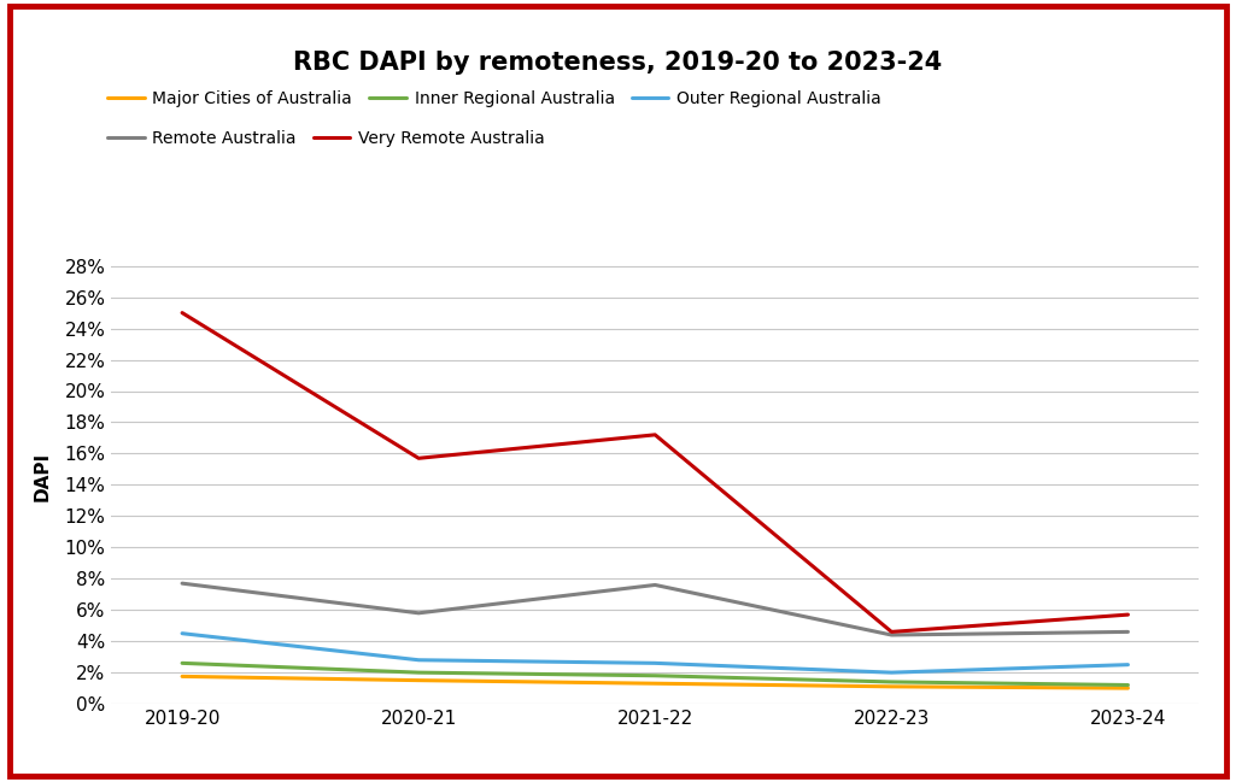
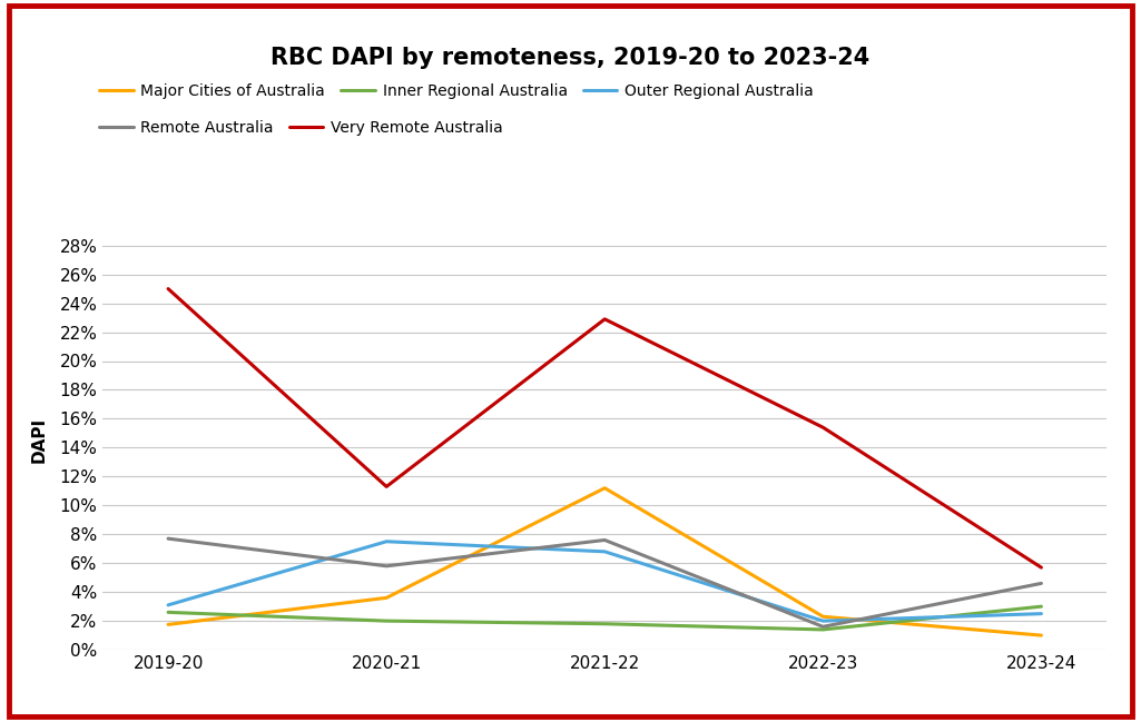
Outer Regional Australia/2019-20: 4.5% -> 3.1%
Major Cities of Australia/2020-21: 1.5% -> 3.6%
Outer Regional Australia/2020-21: 2.8% -> 7.5%
Very Remote Australia/2020-21: 15.7% -> 11.3%
Major Cities of Australia/2021-22: 1.3% -> 11.2%
Outer Regional Australia/2021-22: 2.6% -> 6.8%
Very Remote Australia/2021-22: 17.2% -> 22.9%
Major Cities of Australia/2022-23: 1.1% -> 2.3%
Remote Australia/2022-23: 4.4% -> 1.6%
Very Remote Australia/2022-23: 4.6% -> 15.4%
Inner Regional Australia/2023-24: 1.2% -> 3.0%
